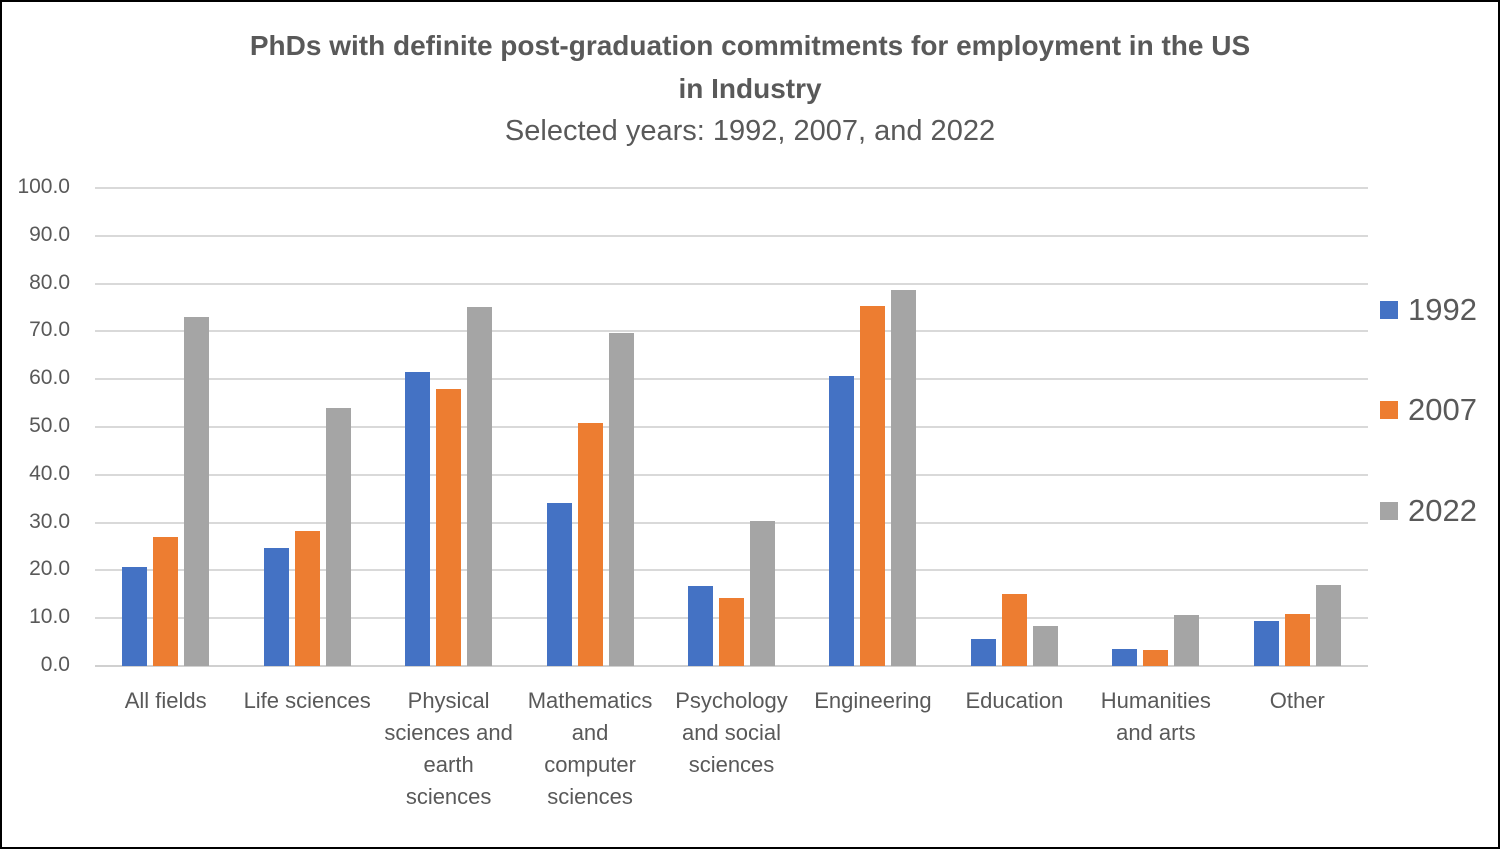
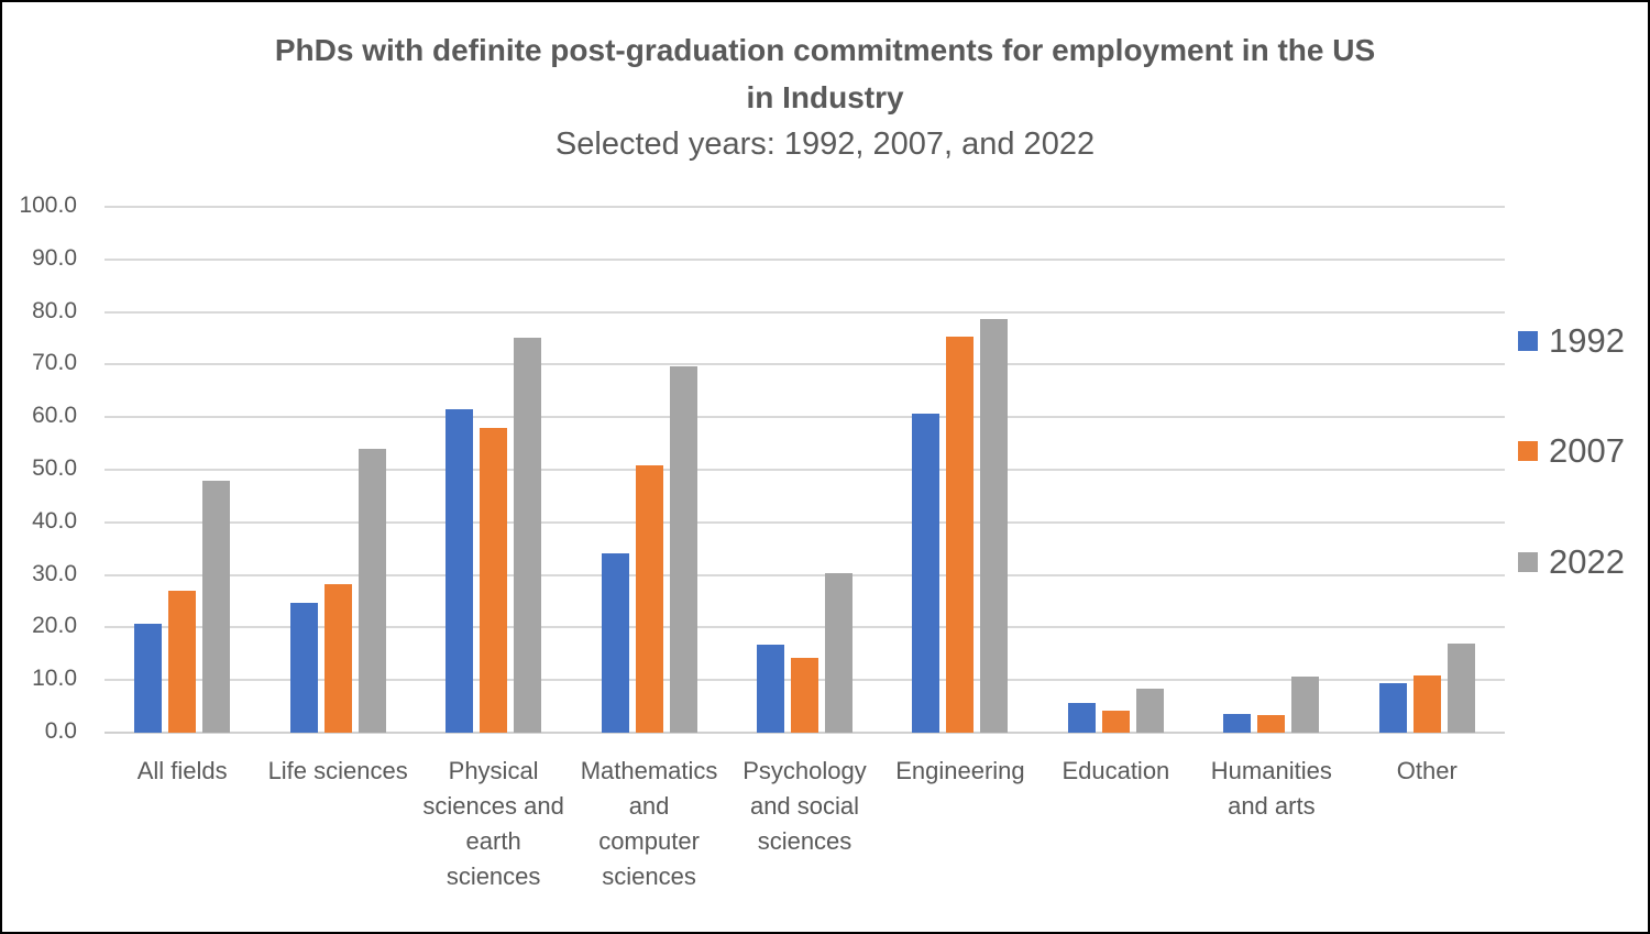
2022/All fields: 73 -> 48
2007/Education: 15 -> 4
